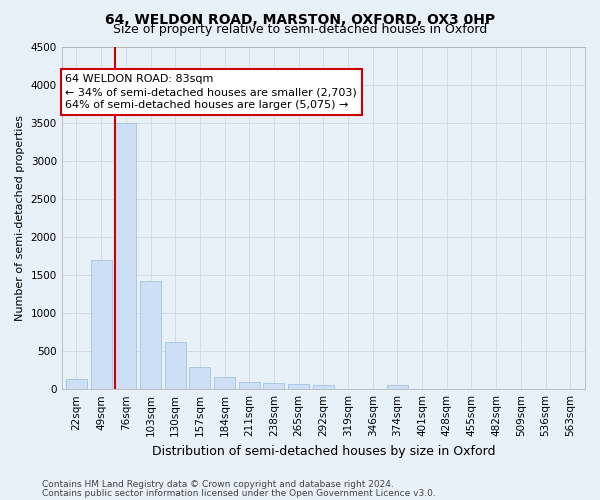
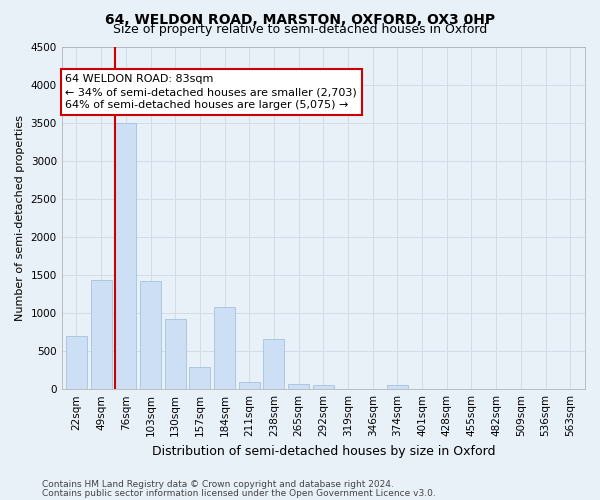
22sqm: 130 -> 700
49sqm: 1700 -> 1440
130sqm: 620 -> 920
184sqm: 160 -> 1080
238sqm: 80 -> 660
